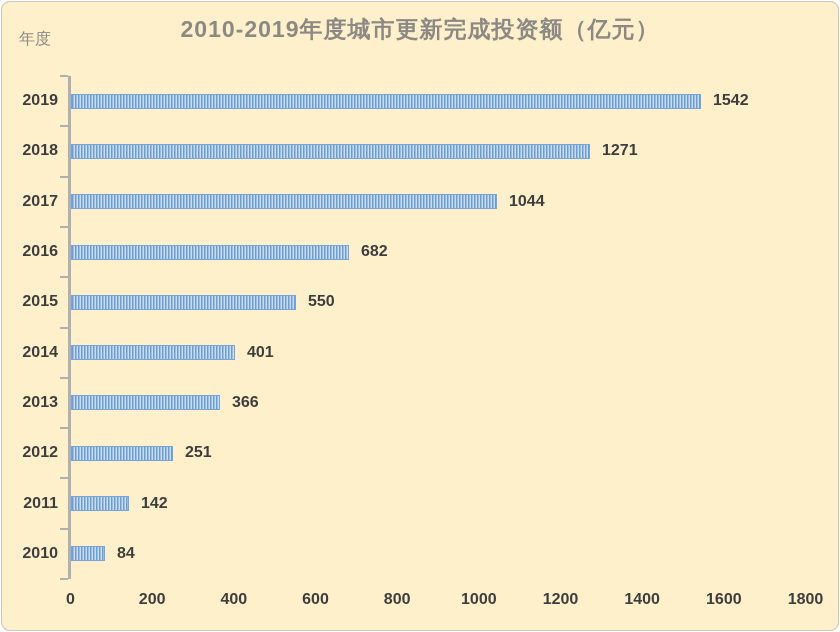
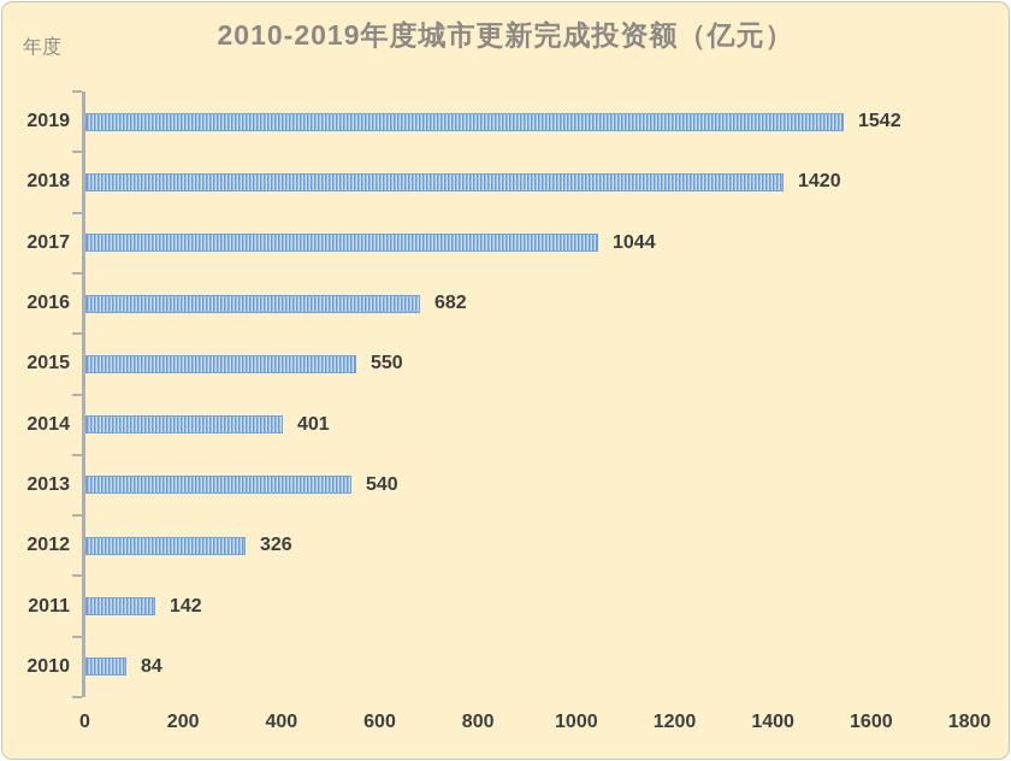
2018: 1271 -> 1420
2013: 366 -> 540
2012: 251 -> 326
